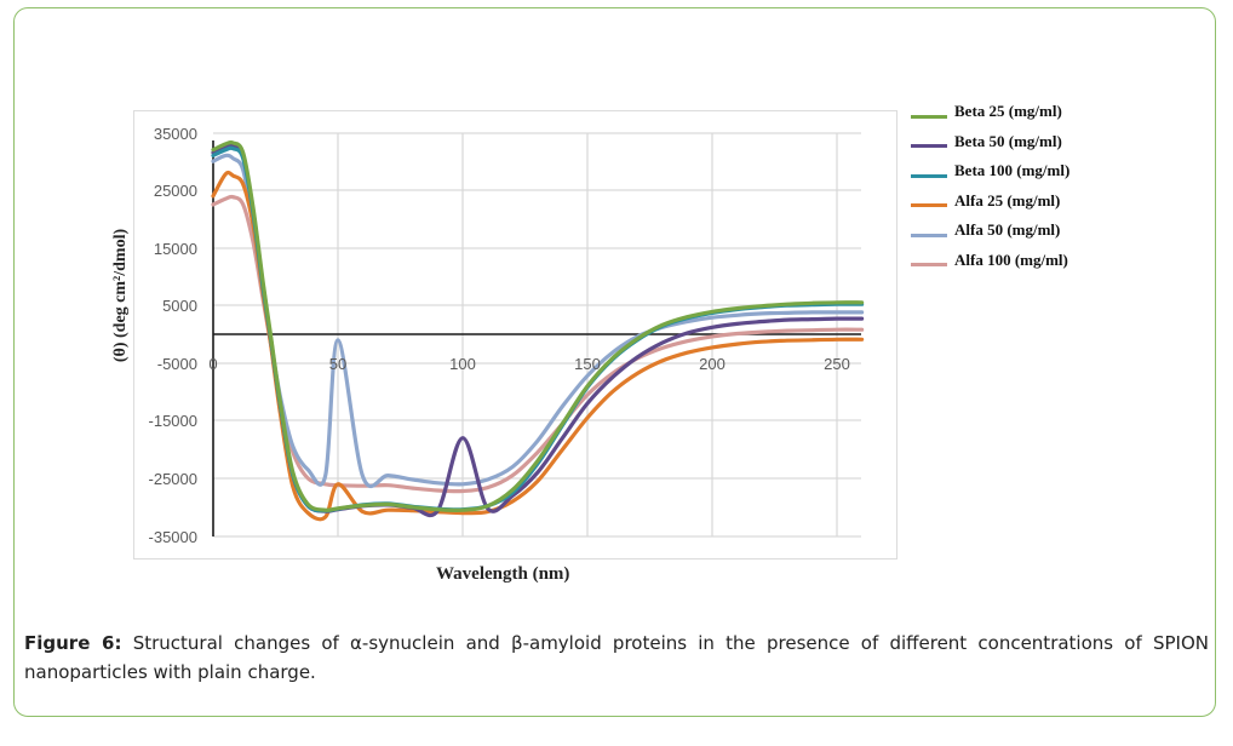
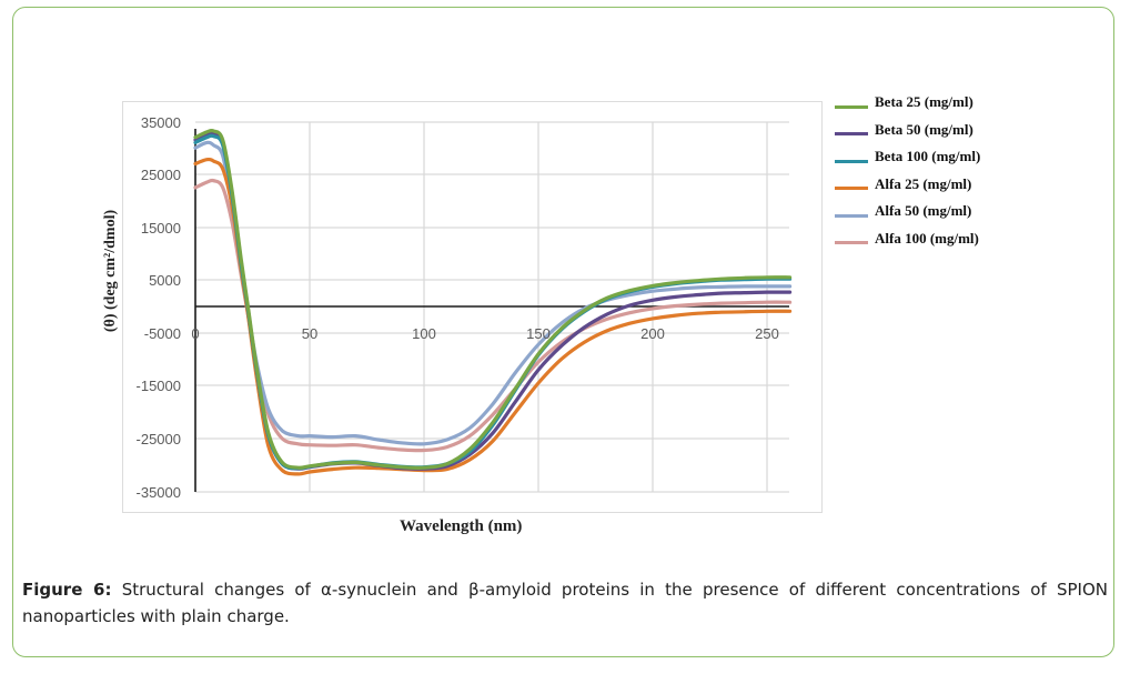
Alfa 25 (mg/ml)/0: 24000 -> 27000
Alfa 25 (mg/ml)/50: -26000 -> -31000
Alfa 50 (mg/ml)/50: -1000 -> -24000
Beta 50 (mg/ml)/100: -18000 -> -31000
